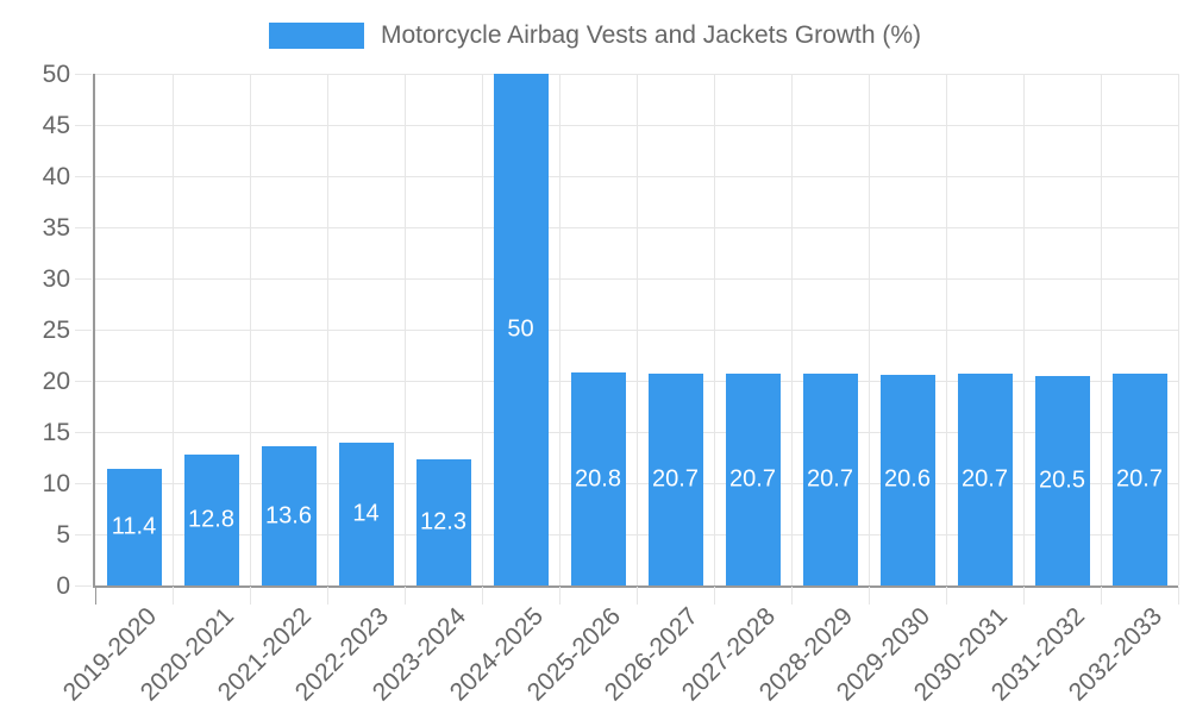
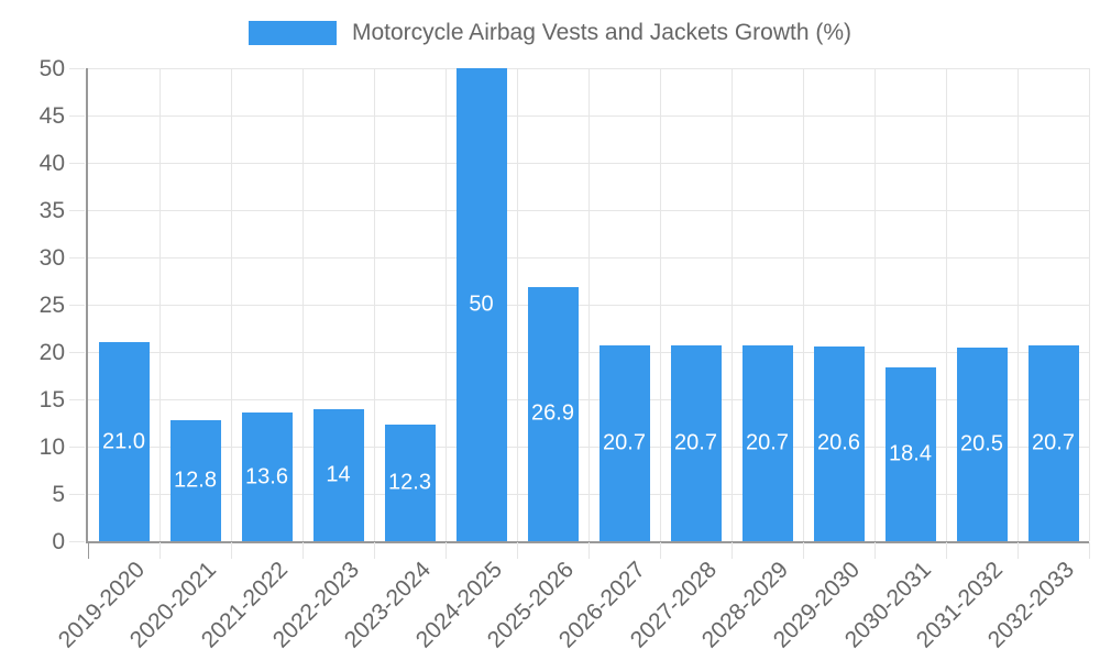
2019-2020: 11.4 -> 21.0
2025-2026: 20.8 -> 26.9
2030-2031: 20.7 -> 18.4
